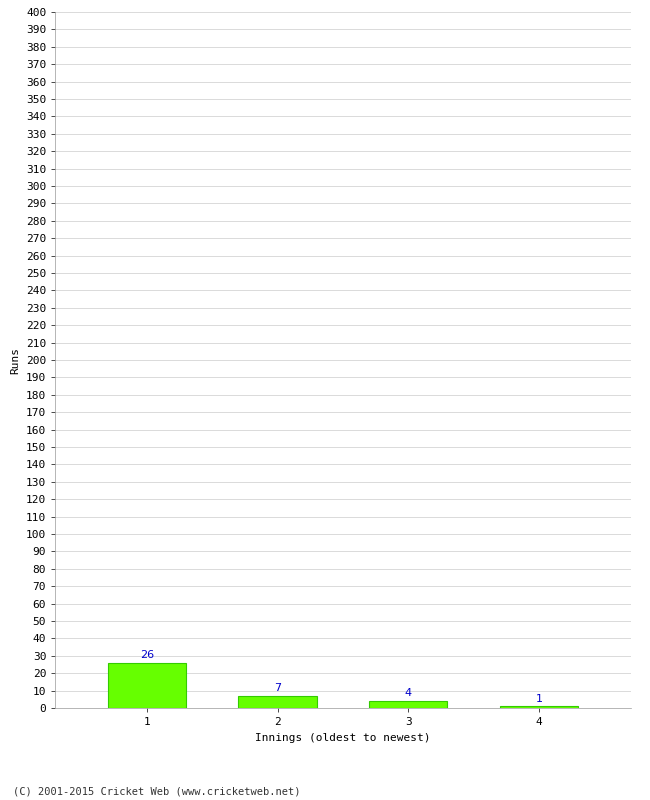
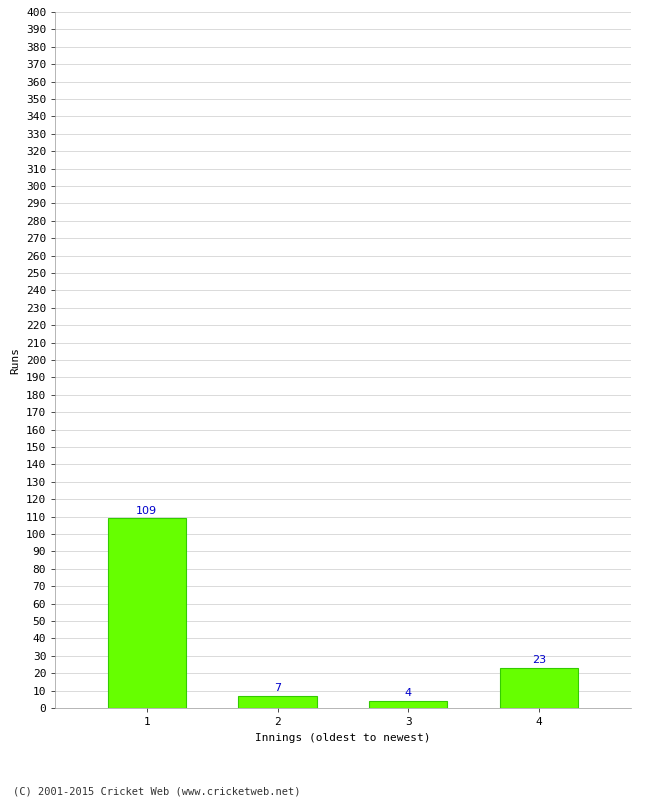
1: 26 -> 109
4: 1 -> 23
